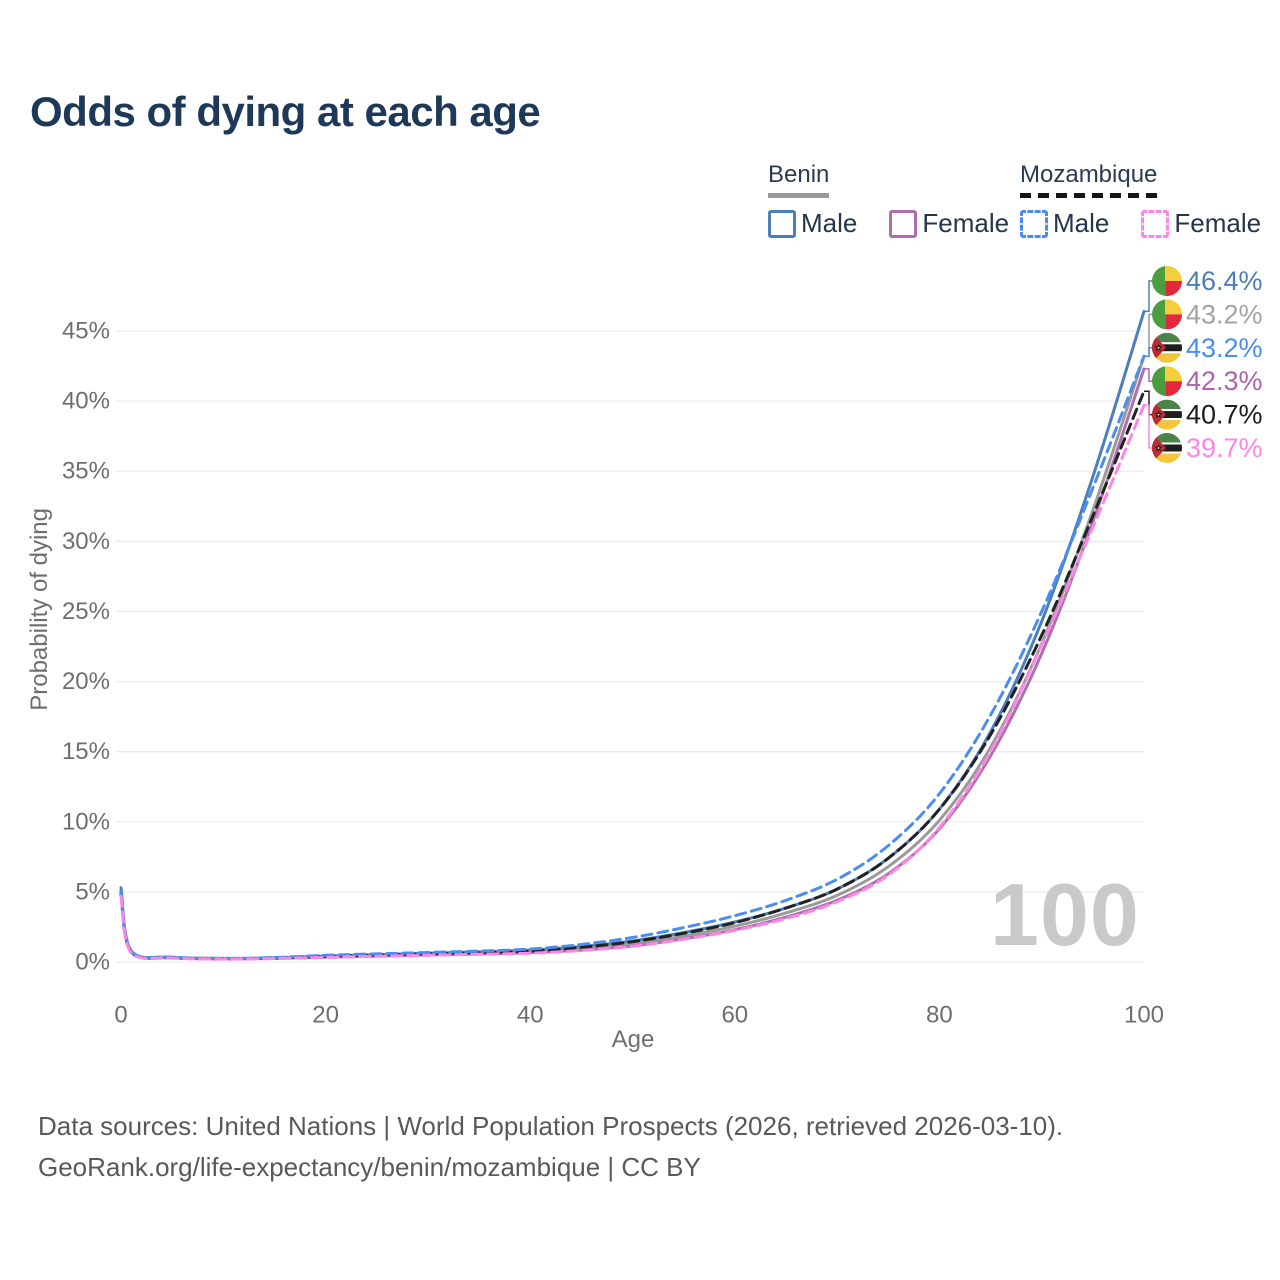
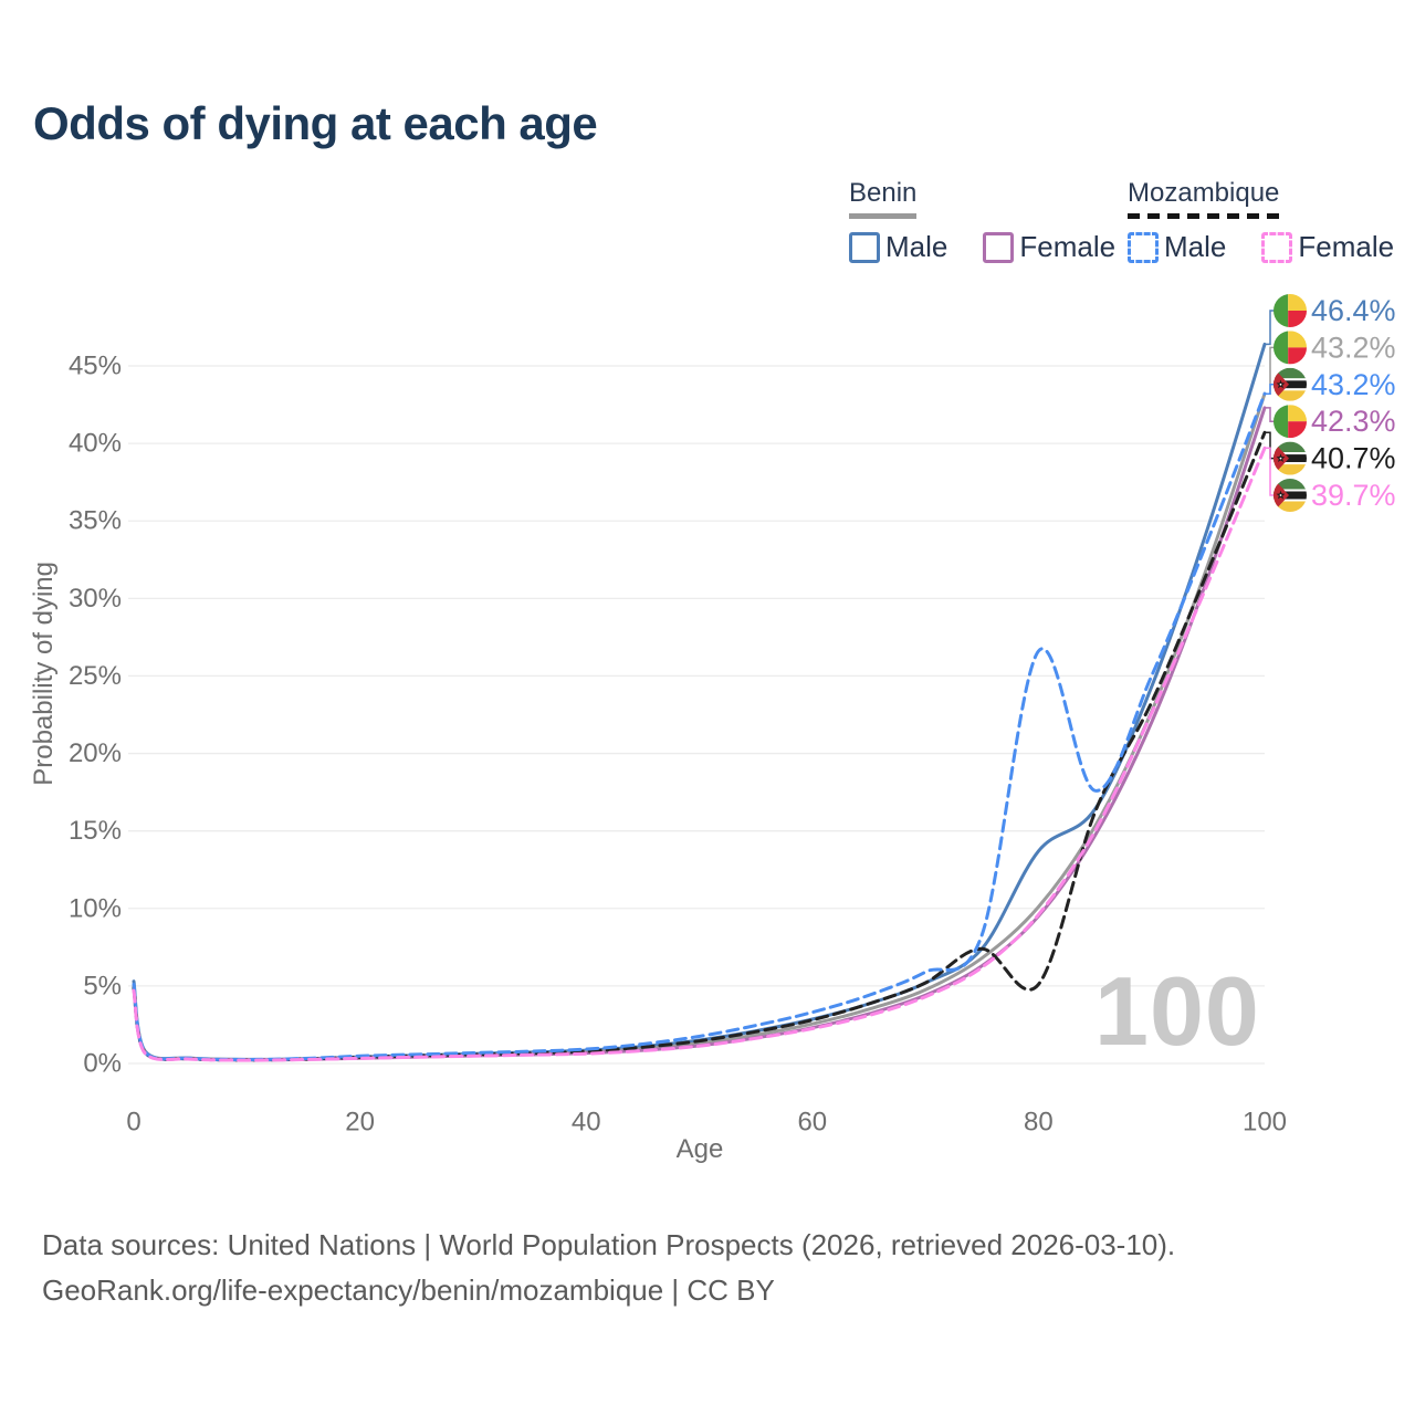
Benin Male/80: 10.9% -> 13.7%
Mozambique/80: 10.9% -> 5.1%
Mozambique Male/80: 12.0% -> 26.6%
